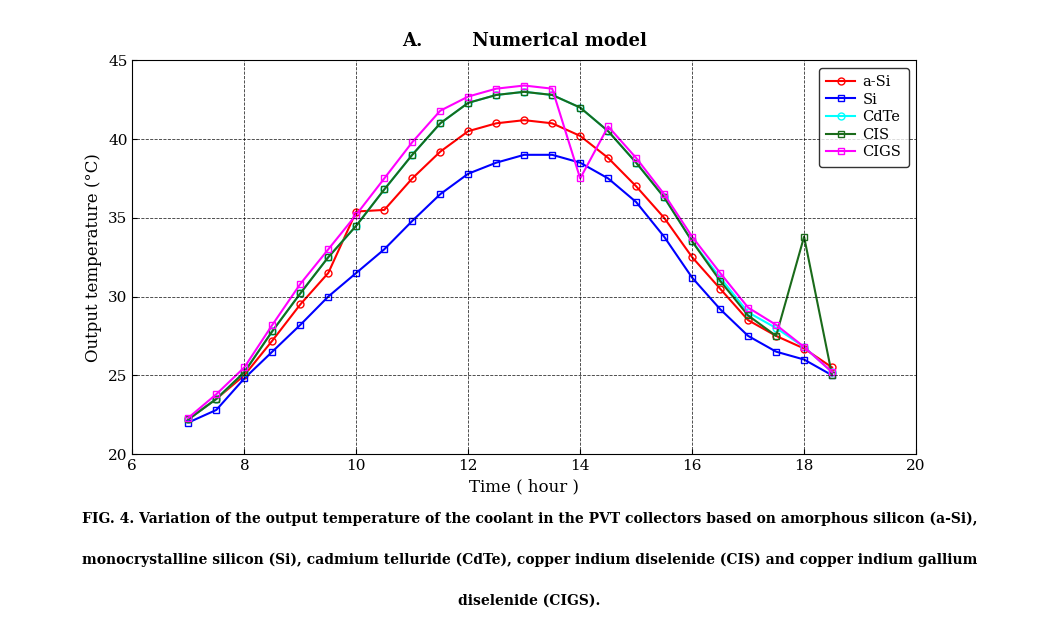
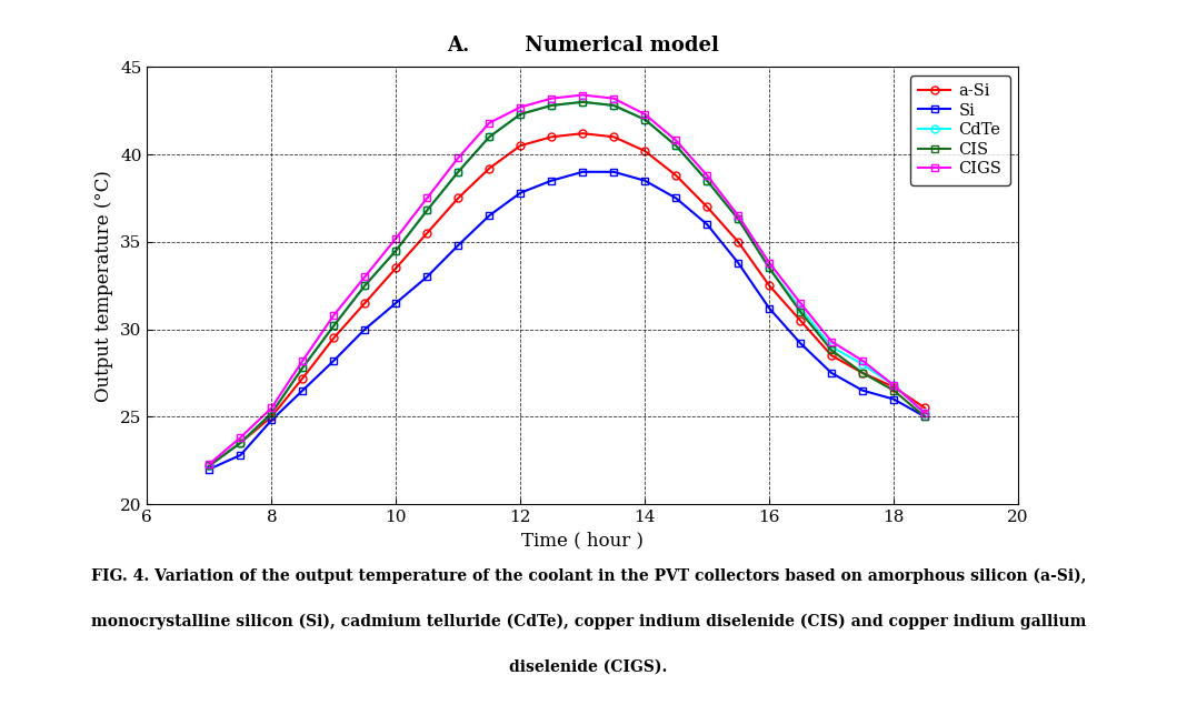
a-Si/10: 35.4 -> 33.5
CIGS/14: 37.5 -> 42.3
CIS/18: 33.8 -> 26.5
